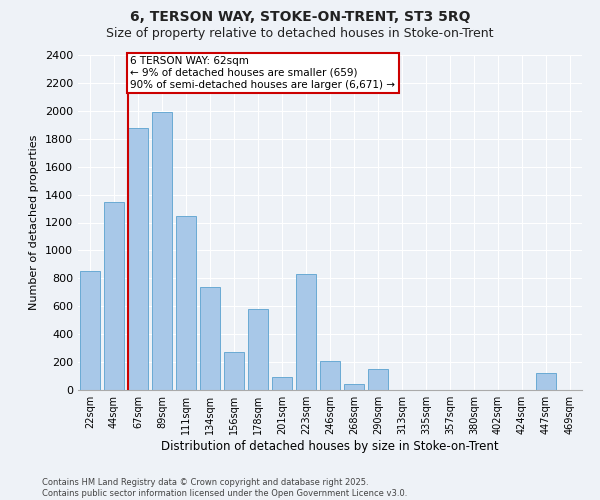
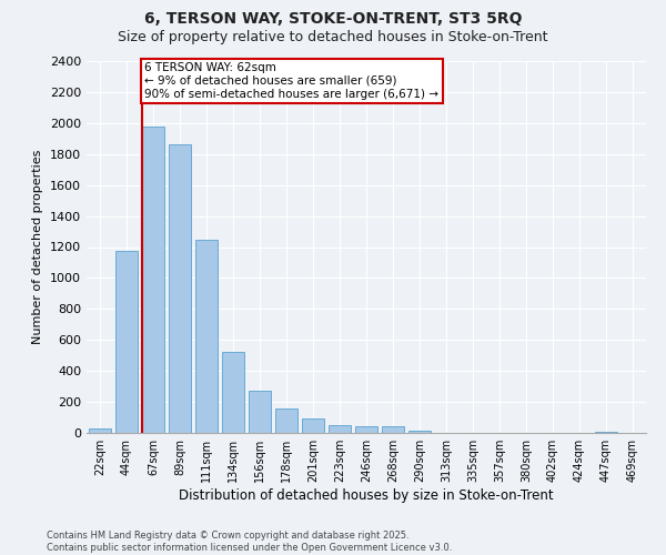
22sqm: 850 -> 30
44sqm: 1350 -> 1180
67sqm: 1880 -> 1980
89sqm: 1990 -> 1860
134sqm: 740 -> 520
178sqm: 580 -> 160
223sqm: 830 -> 50
246sqm: 210 -> 40
290sqm: 150 -> 20
447sqm: 120 -> 10
